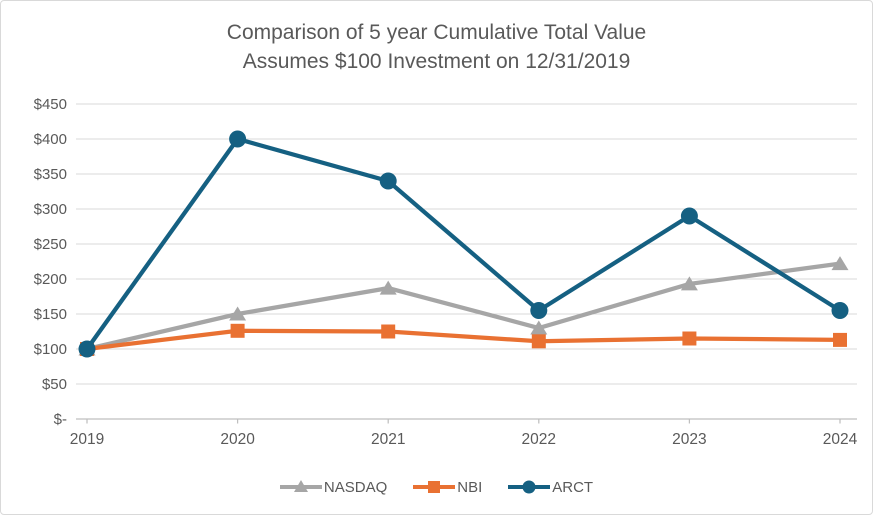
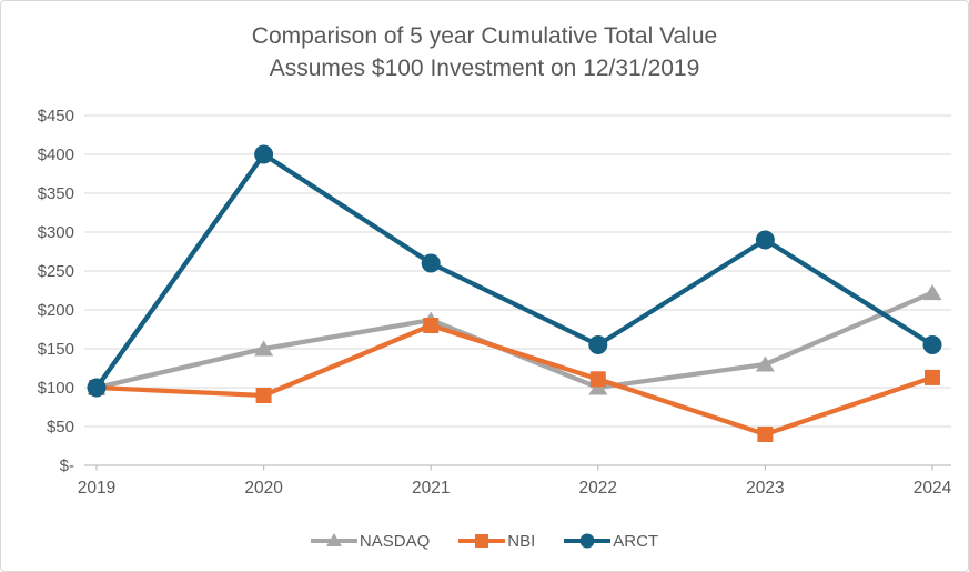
NBI/2020: $130 -> $90
NBI/2021: $120 -> $180
ARCT/2021: $340 -> $260
NASDAQ/2022: $130 -> $100
NASDAQ/2023: $190 -> $130
NBI/2023: $120 -> $40
